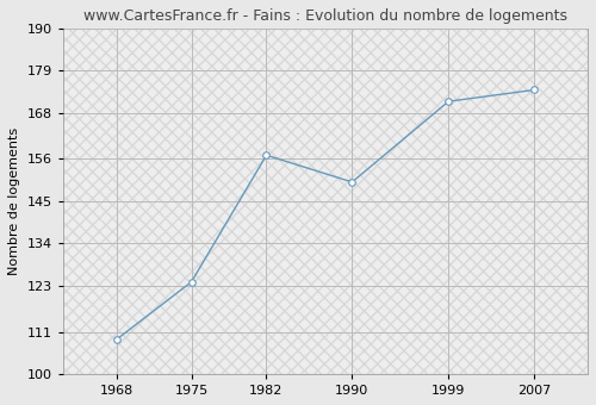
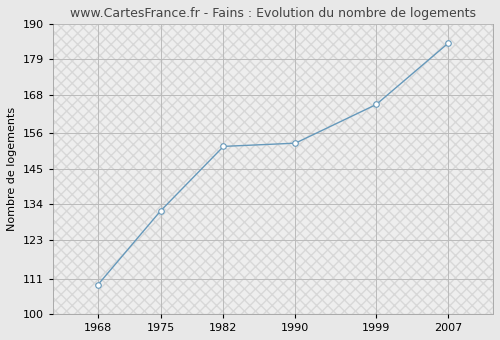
1975: 124 -> 132
1982: 157 -> 152
1990: 150 -> 153
1999: 171 -> 165
2007: 174 -> 184
